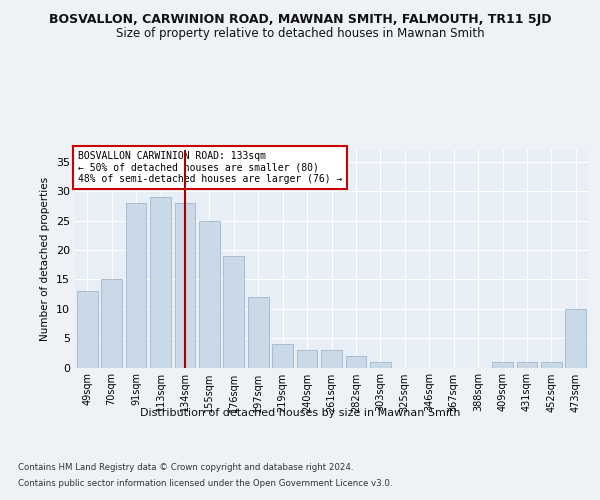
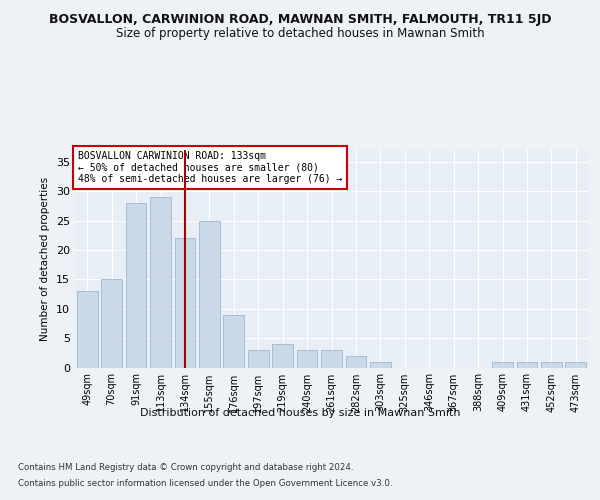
134sqm: 28 -> 22
176sqm: 19 -> 9
197sqm: 12 -> 3
473sqm: 10 -> 1
